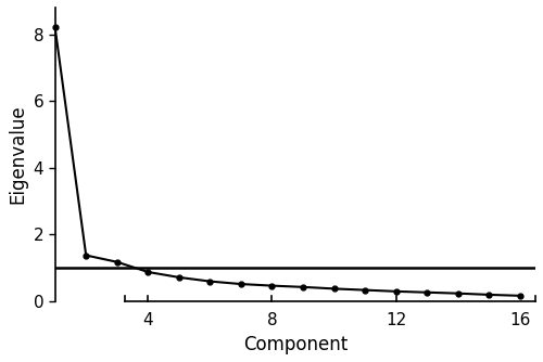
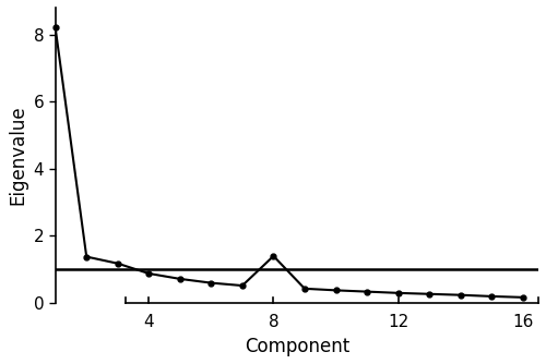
8: 0.47 -> 1.40
